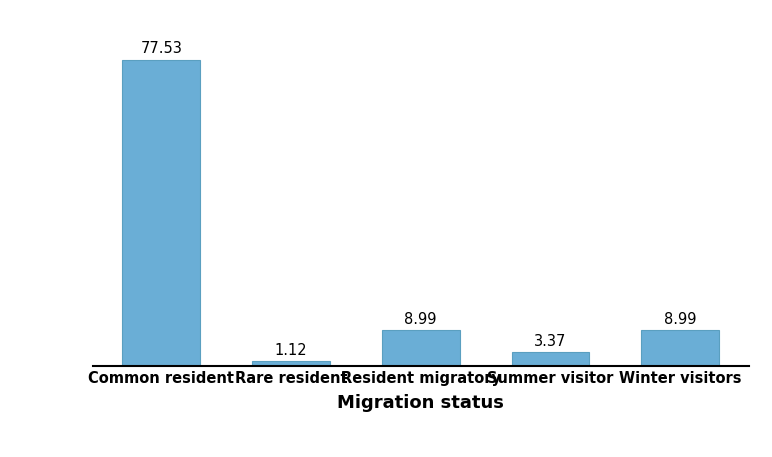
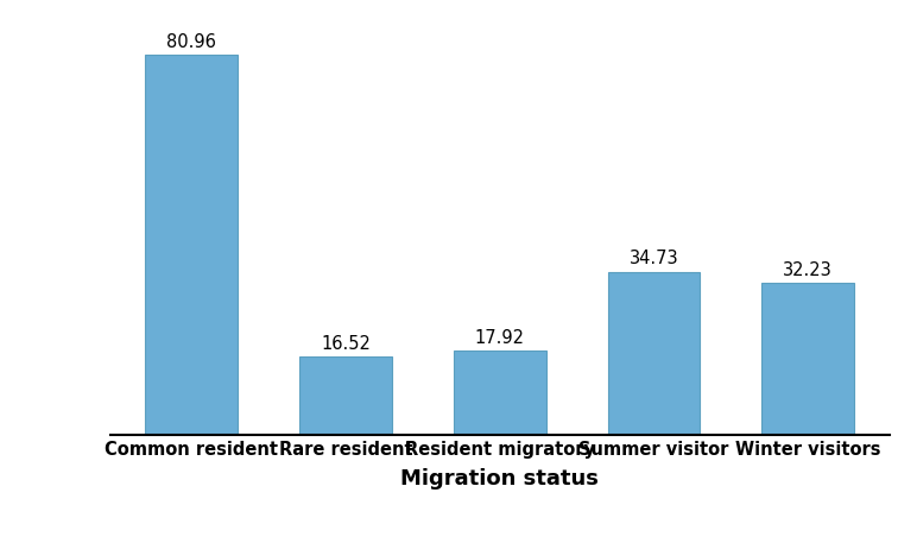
Common resident: 77.53 -> 80.96
Rare resident: 1.12 -> 16.52
Resident migratory: 8.99 -> 17.92
Summer visitor: 3.37 -> 34.73
Winter visitors: 8.99 -> 32.23
